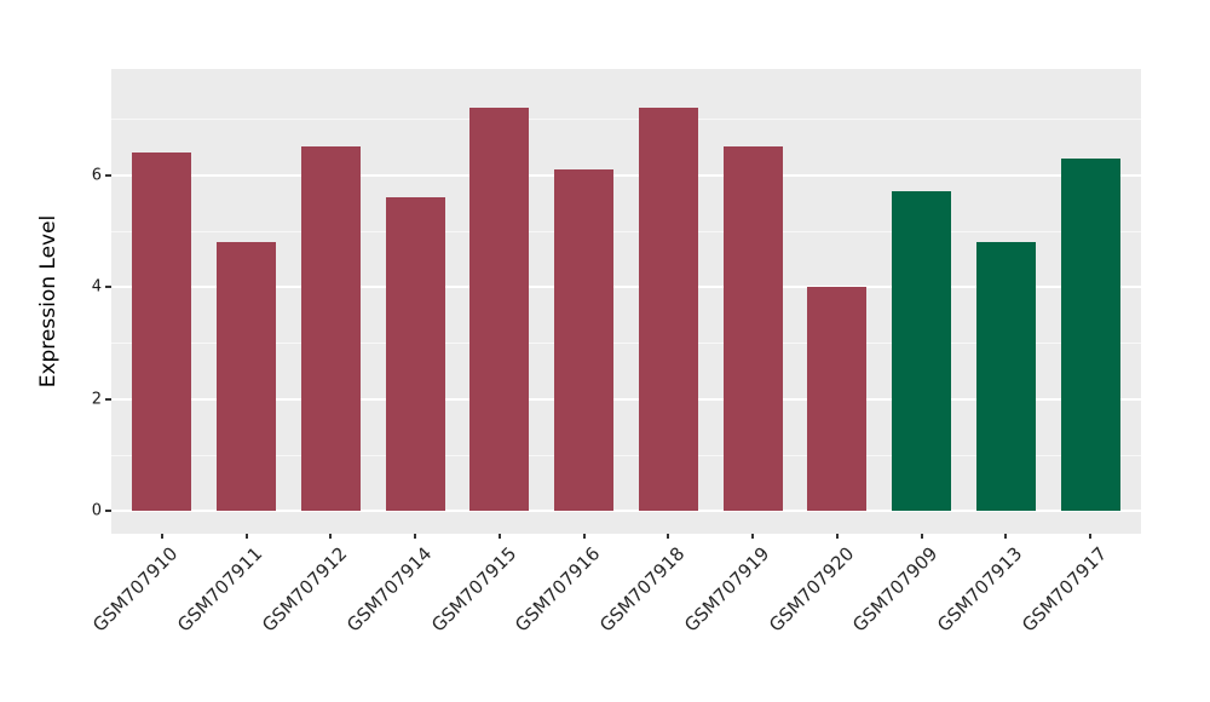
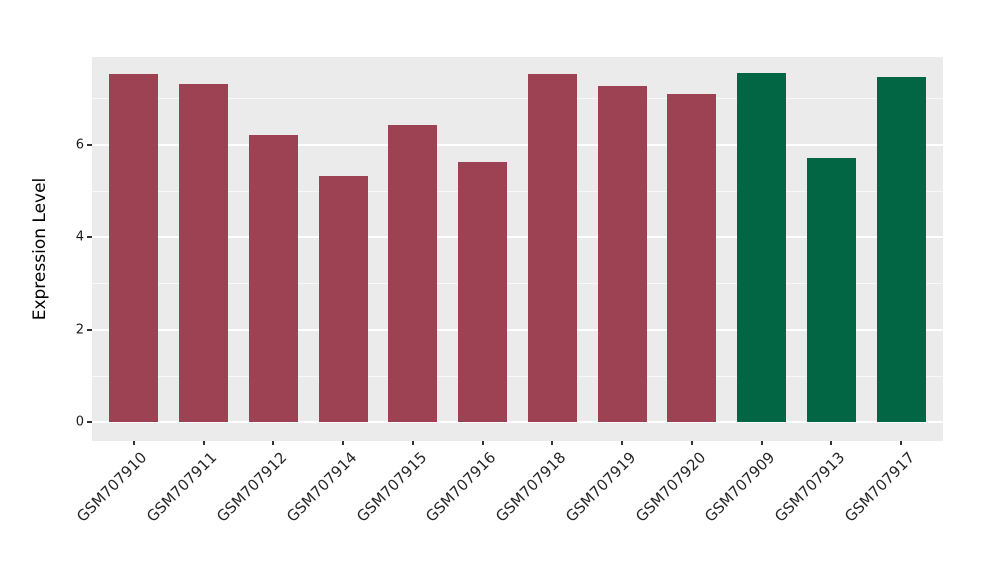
GSM707910: 6.4 -> 7.5
GSM707911: 4.8 -> 7.3
GSM707912: 6.5 -> 6.2
GSM707914: 5.6 -> 5.3
GSM707915: 7.2 -> 6.4
GSM707916: 6.1 -> 5.6
GSM707918: 7.2 -> 7.5
GSM707919: 6.5 -> 7.3
GSM707920: 4.0 -> 7.1
GSM707909: 5.7 -> 7.5
GSM707913: 4.8 -> 5.7
GSM707917: 6.3 -> 7.5
